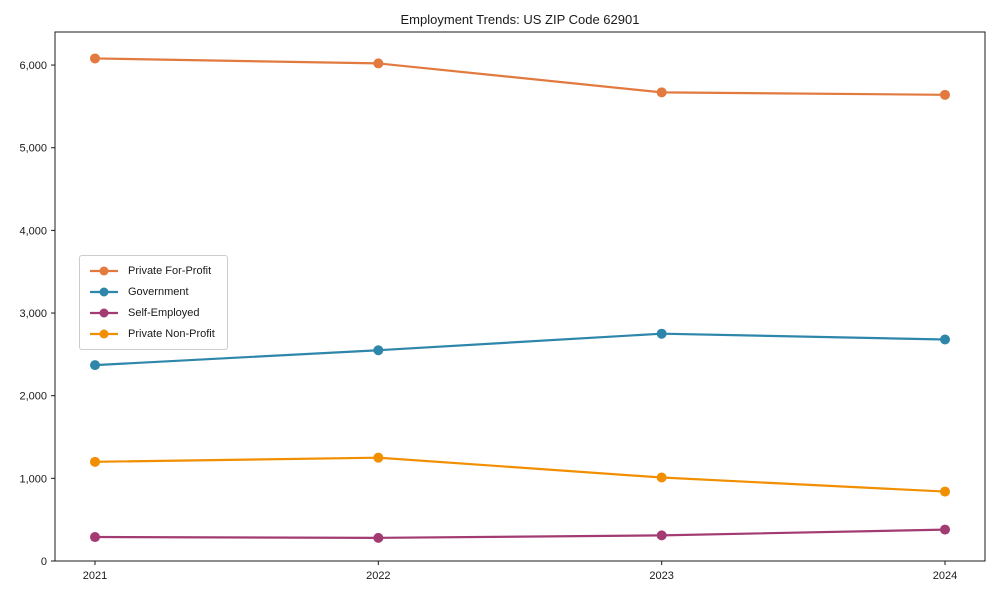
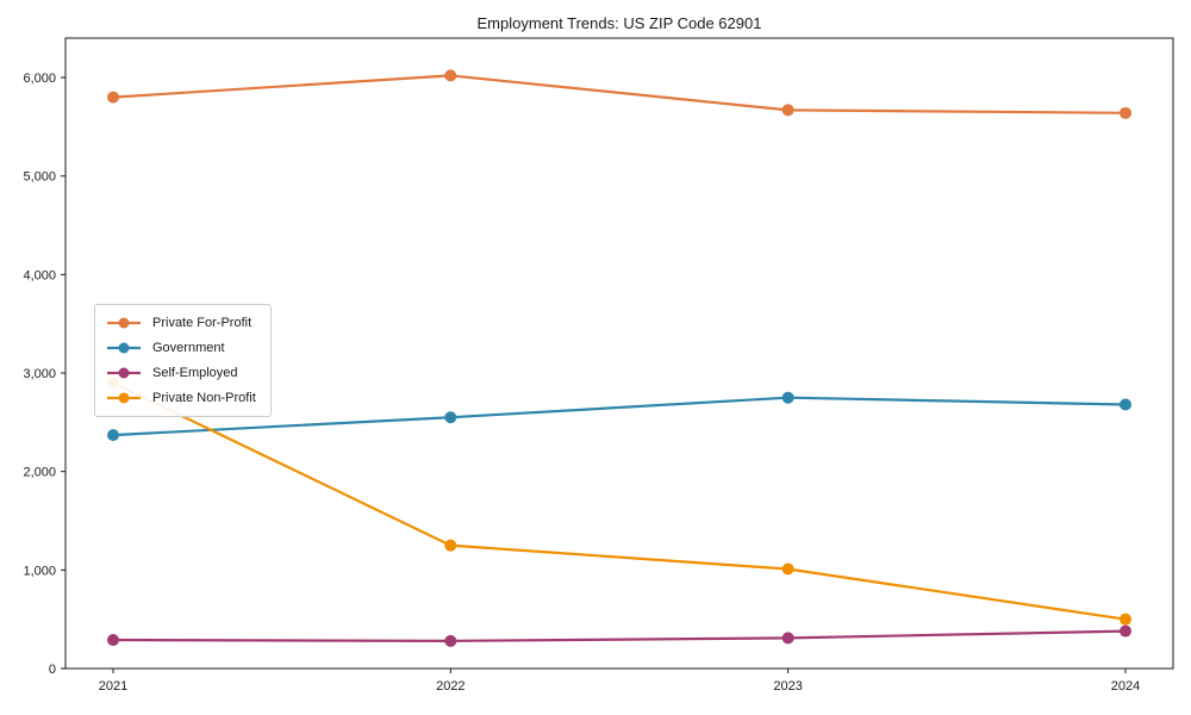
Private For-Profit/2021: 6100 -> 5800
Private Non-Profit/2021: 1200 -> 2900
Private Non-Profit/2024: 800 -> 500
